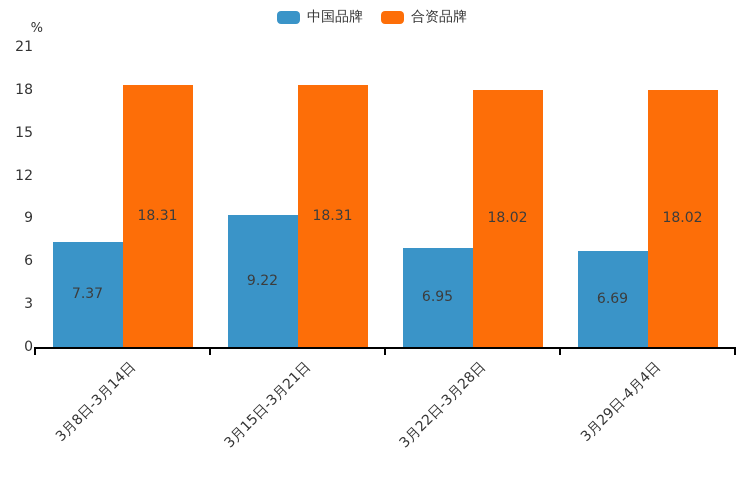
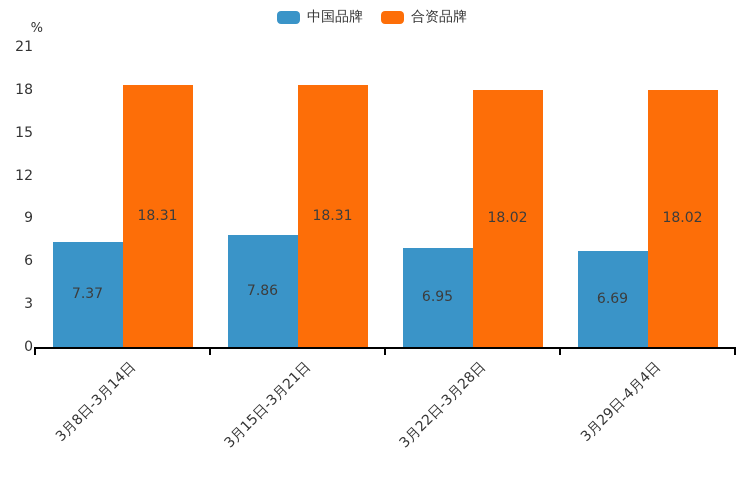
中国品牌/3月15日-3月21日: 9.22 -> 7.86
